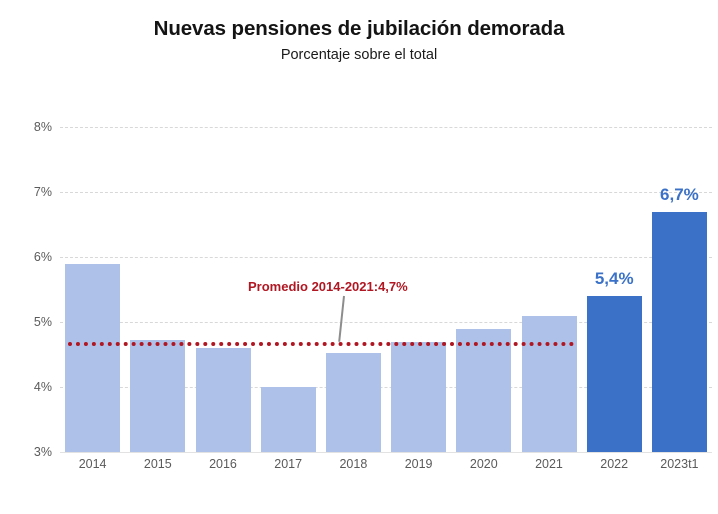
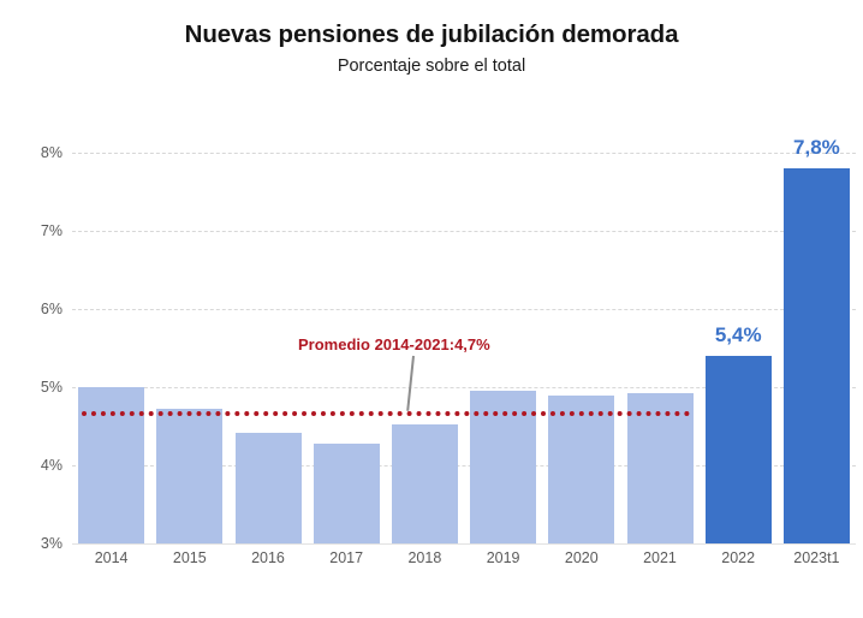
2014: 5.9% -> 5.0%
2016: 4.6% -> 4.4%
2017: 4.0% -> 4.3%
2019: 4.7% -> 5.0%
2021: 5.1% -> 4.9%
2023t1: 6,7% -> 7,8%
